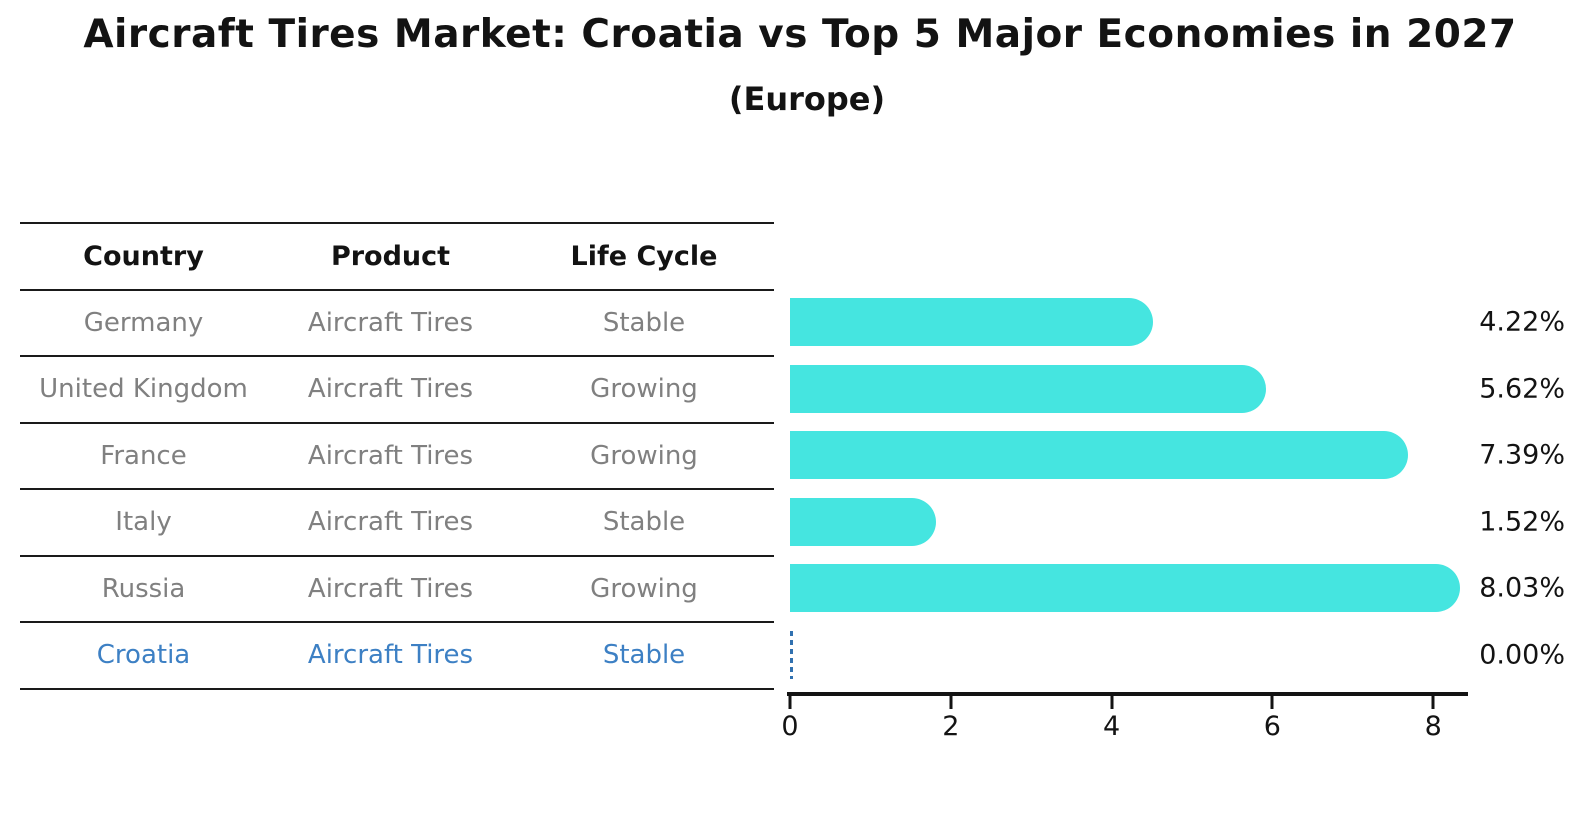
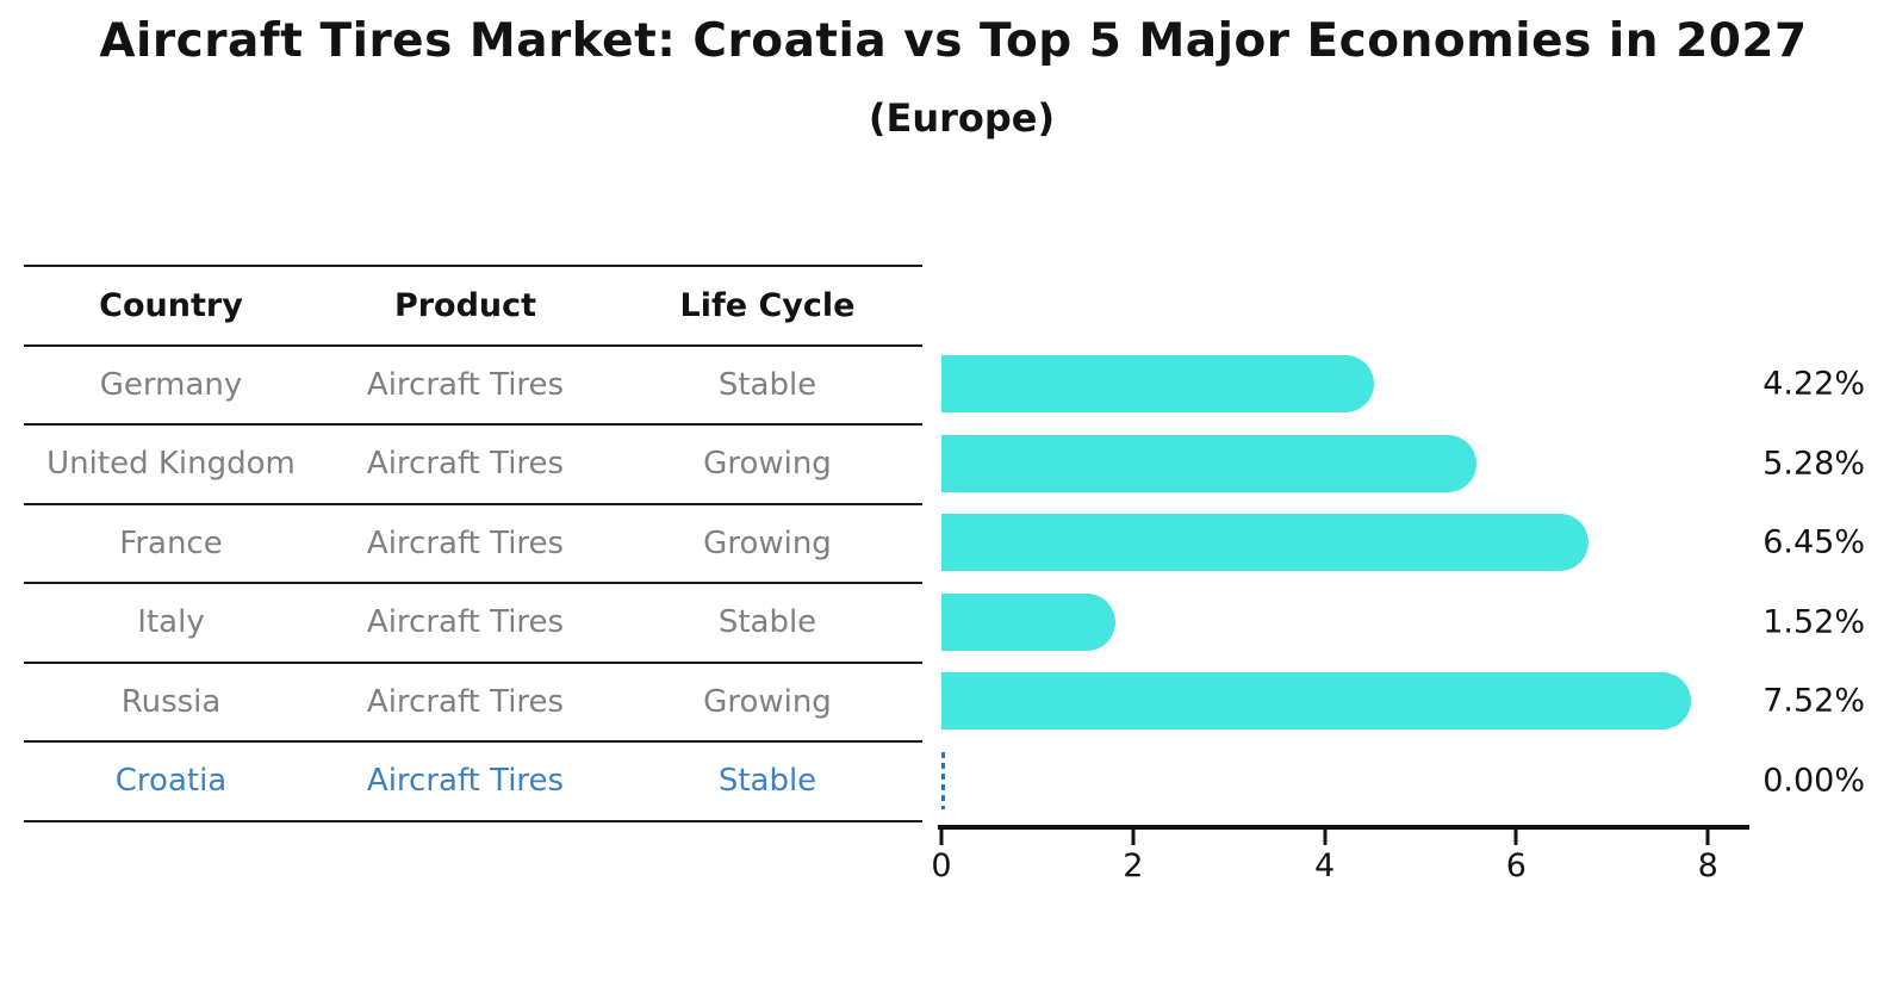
United Kingdom: 5.62% -> 5.28%
France: 7.39% -> 6.45%
Russia: 8.03% -> 7.52%
